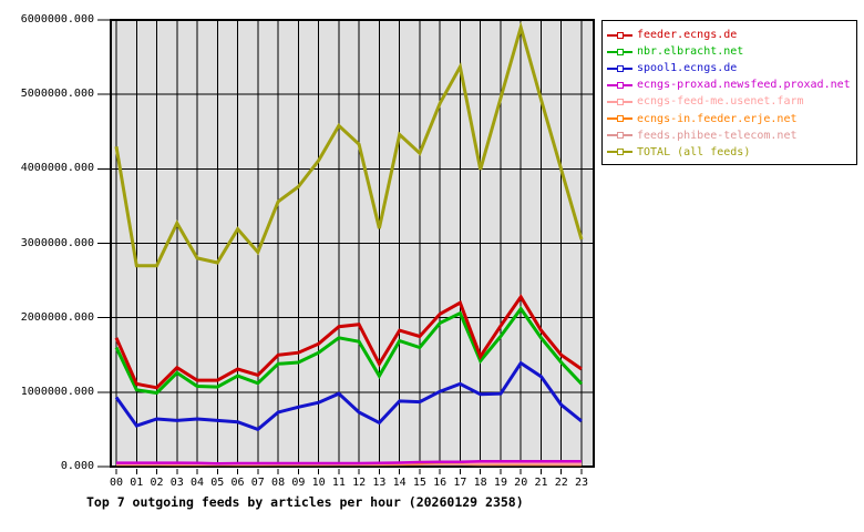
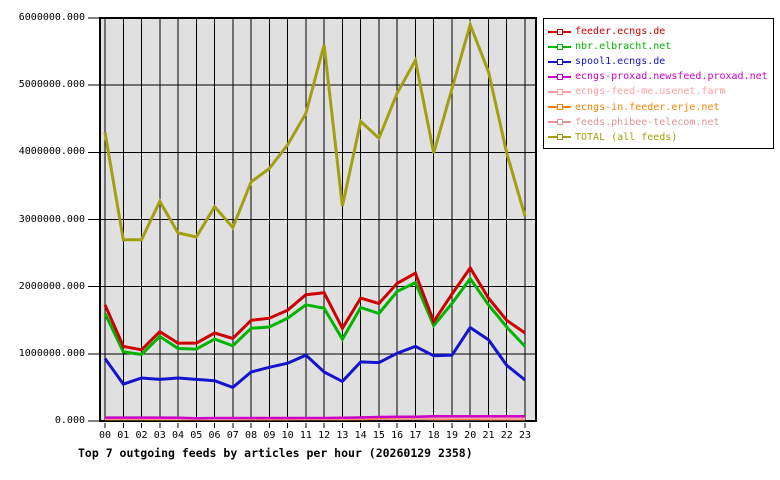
TOTAL (all feeds)/12: 4300000 -> 5600000
TOTAL (all feeds)/21: 4900000 -> 5200000
